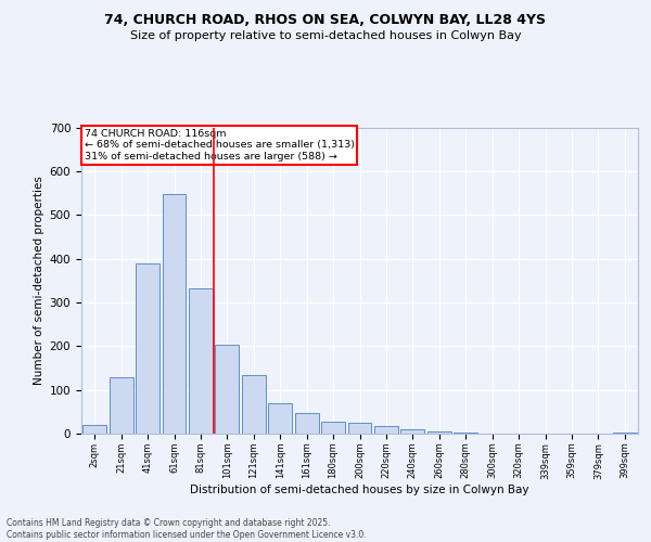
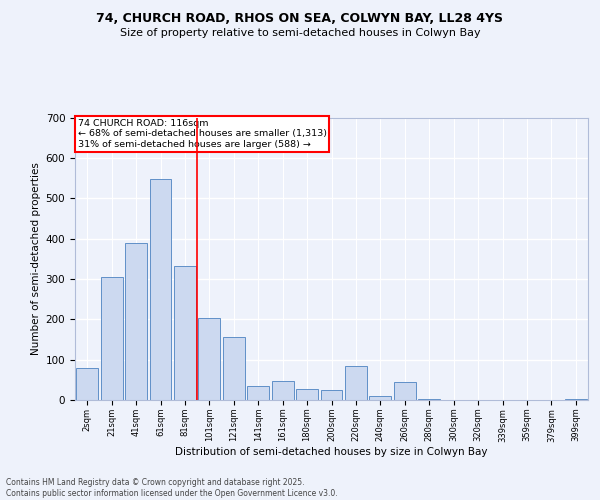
2sqm: 20 -> 80
21sqm: 128 -> 305
121sqm: 133 -> 155
141sqm: 70 -> 35
220sqm: 18 -> 85
260sqm: 6 -> 45
